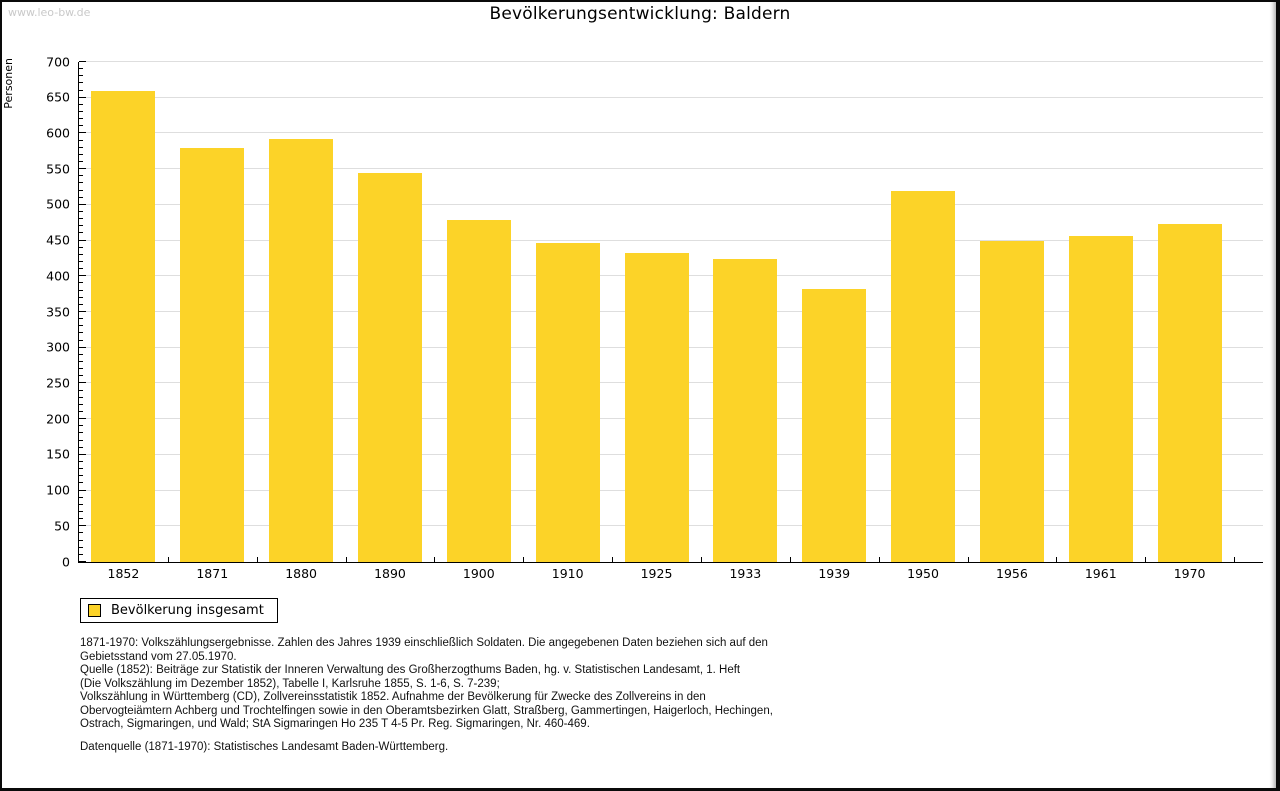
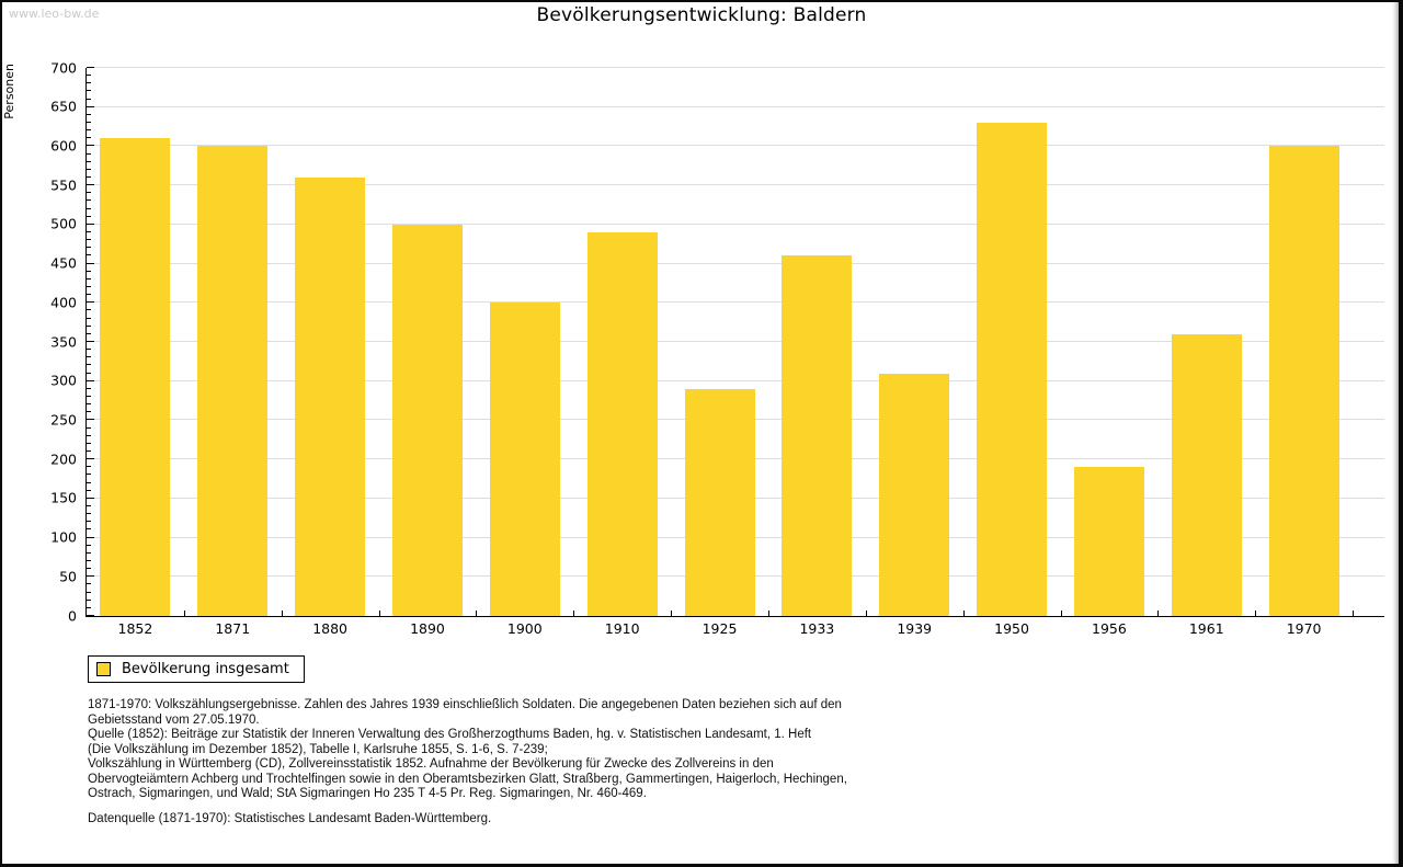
1852: 660 -> 610
1871: 580 -> 600
1880: 590 -> 560
1890: 540 -> 500
1900: 480 -> 400
1910: 450 -> 490
1925: 430 -> 290
1933: 420 -> 460
1939: 380 -> 310
1950: 520 -> 630
1956: 450 -> 190
1961: 460 -> 360
1970: 470 -> 600
